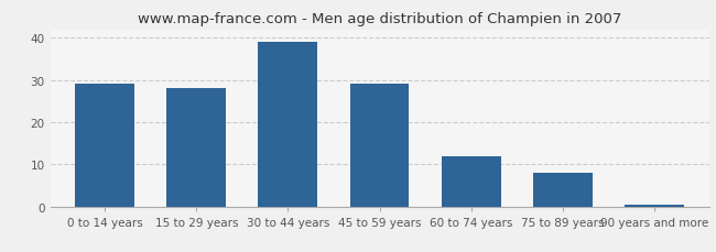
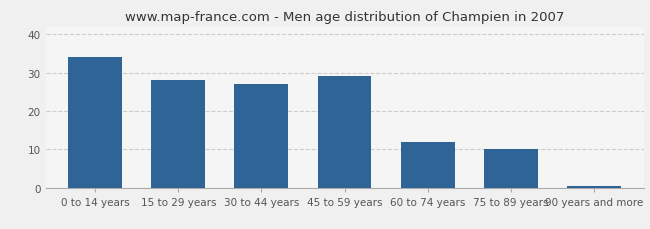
0 to 14 years: 29.0 -> 34.0
30 to 44 years: 39.0 -> 27.0
75 to 89 years: 8.0 -> 10.0
